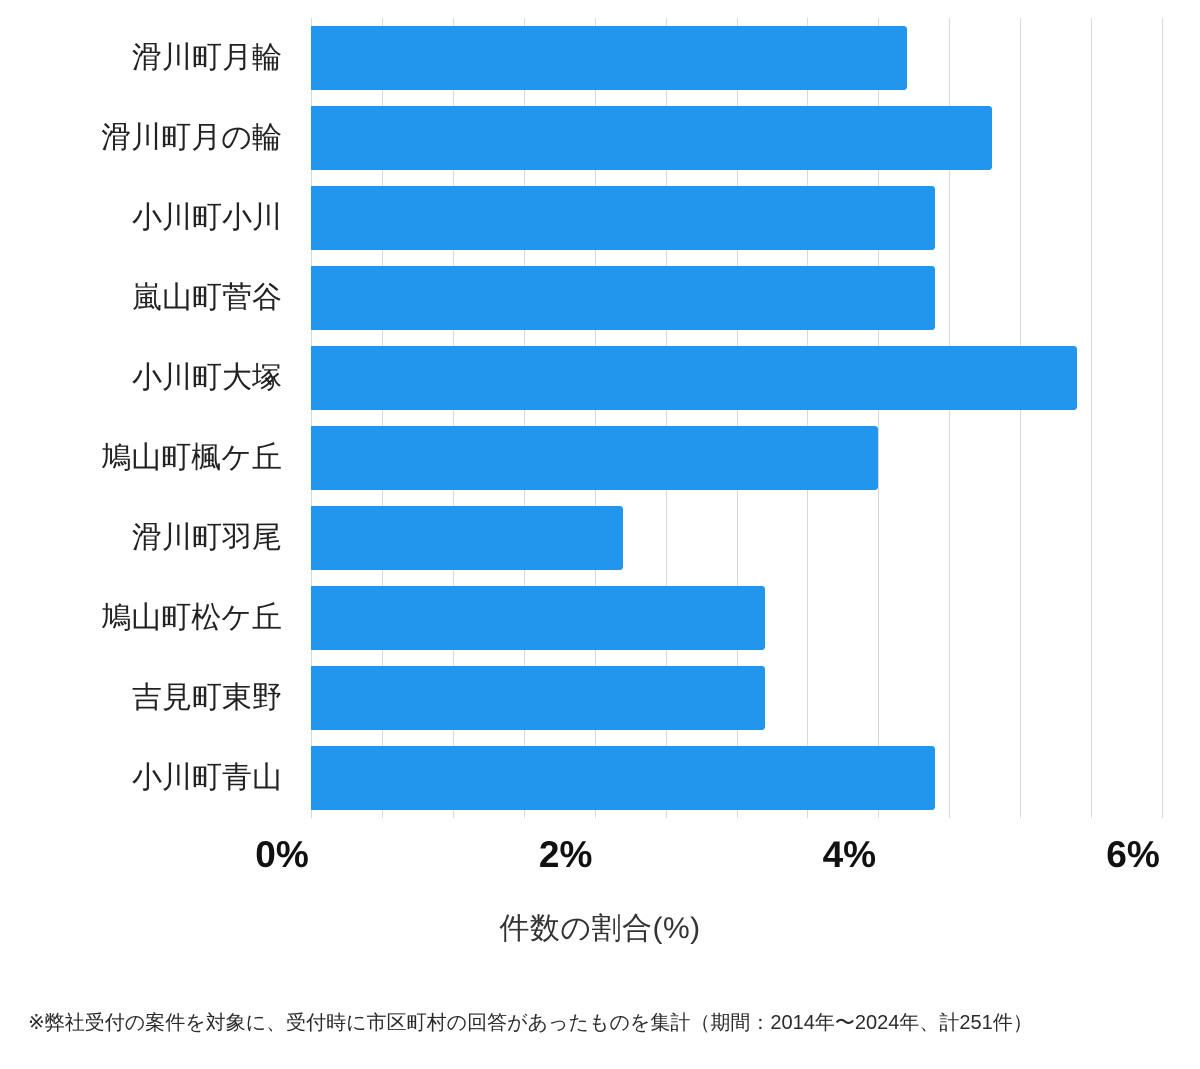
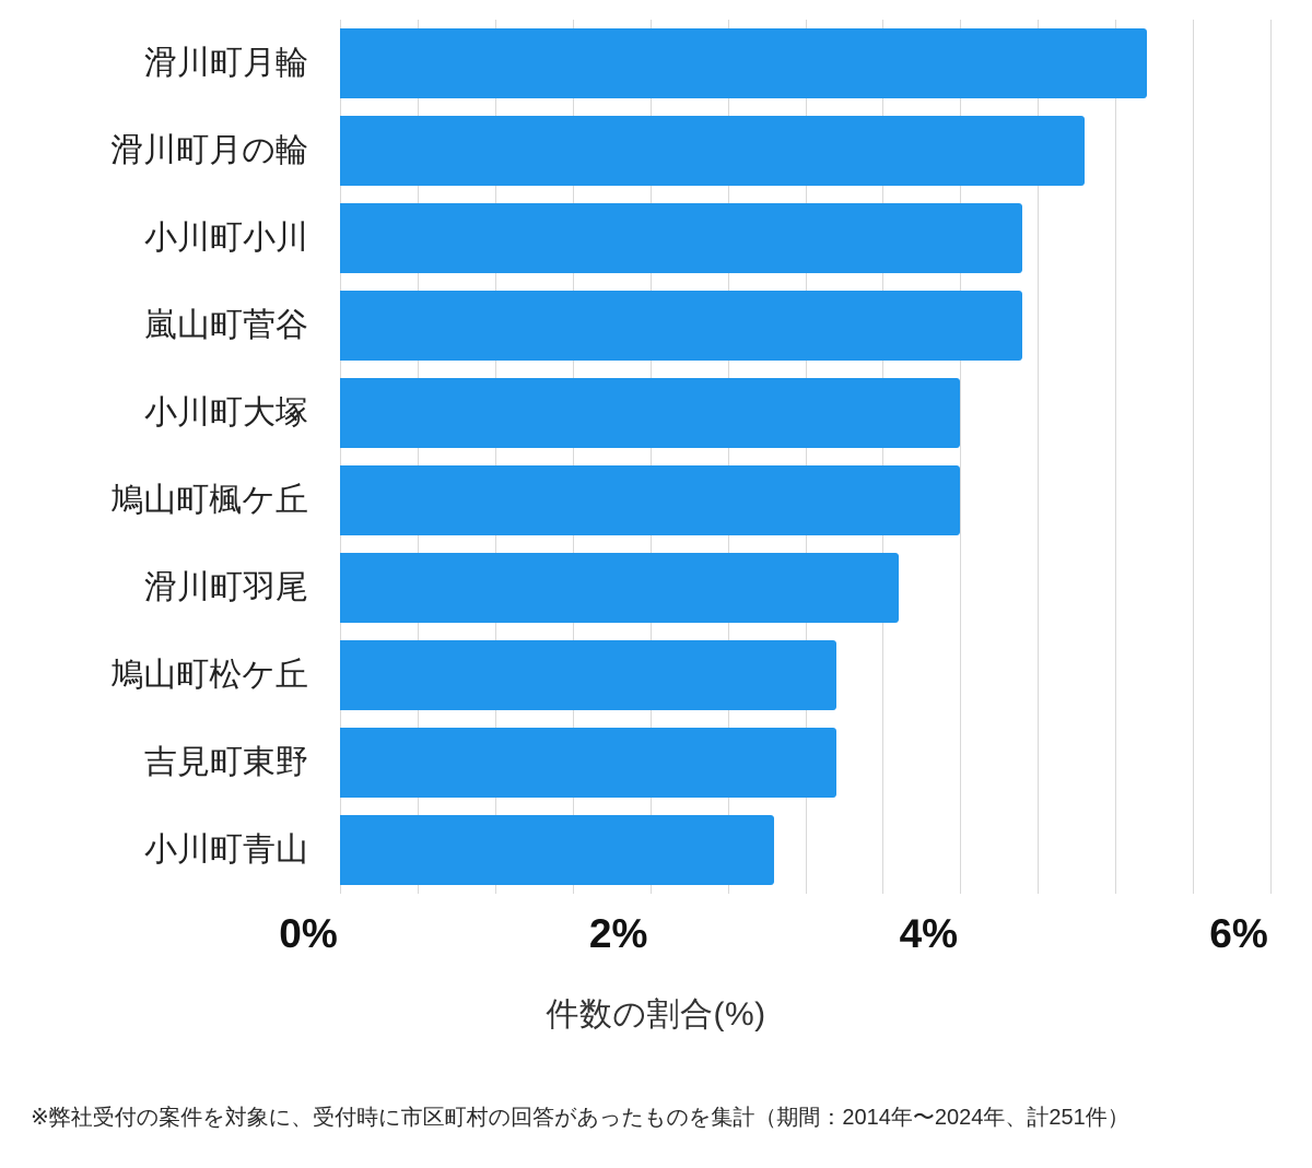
滑川町月輪: 4.2% -> 5.2%
小川町大塚: 5.4% -> 4.0%
滑川町羽尾: 2.2% -> 3.6%
小川町青山: 4.4% -> 2.8%
